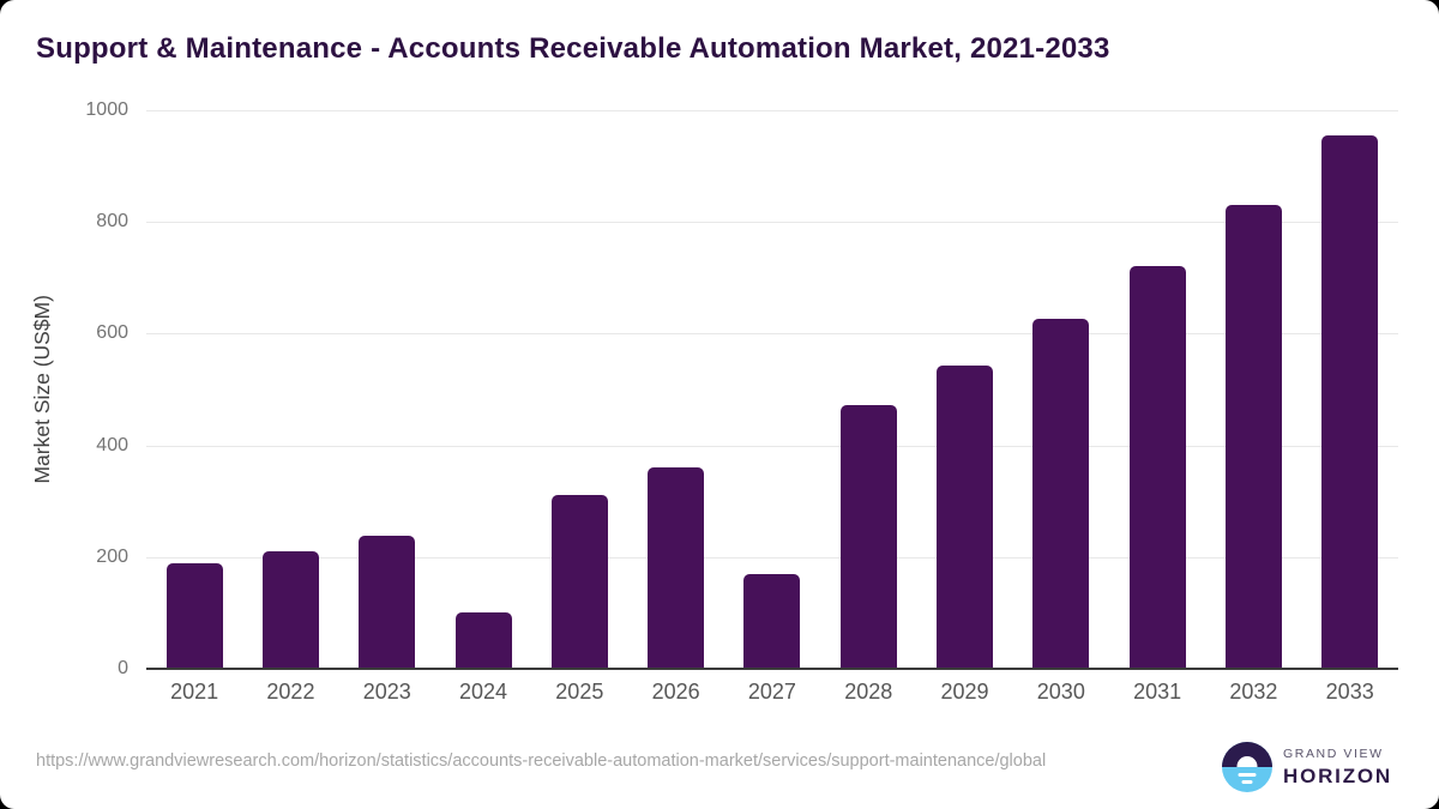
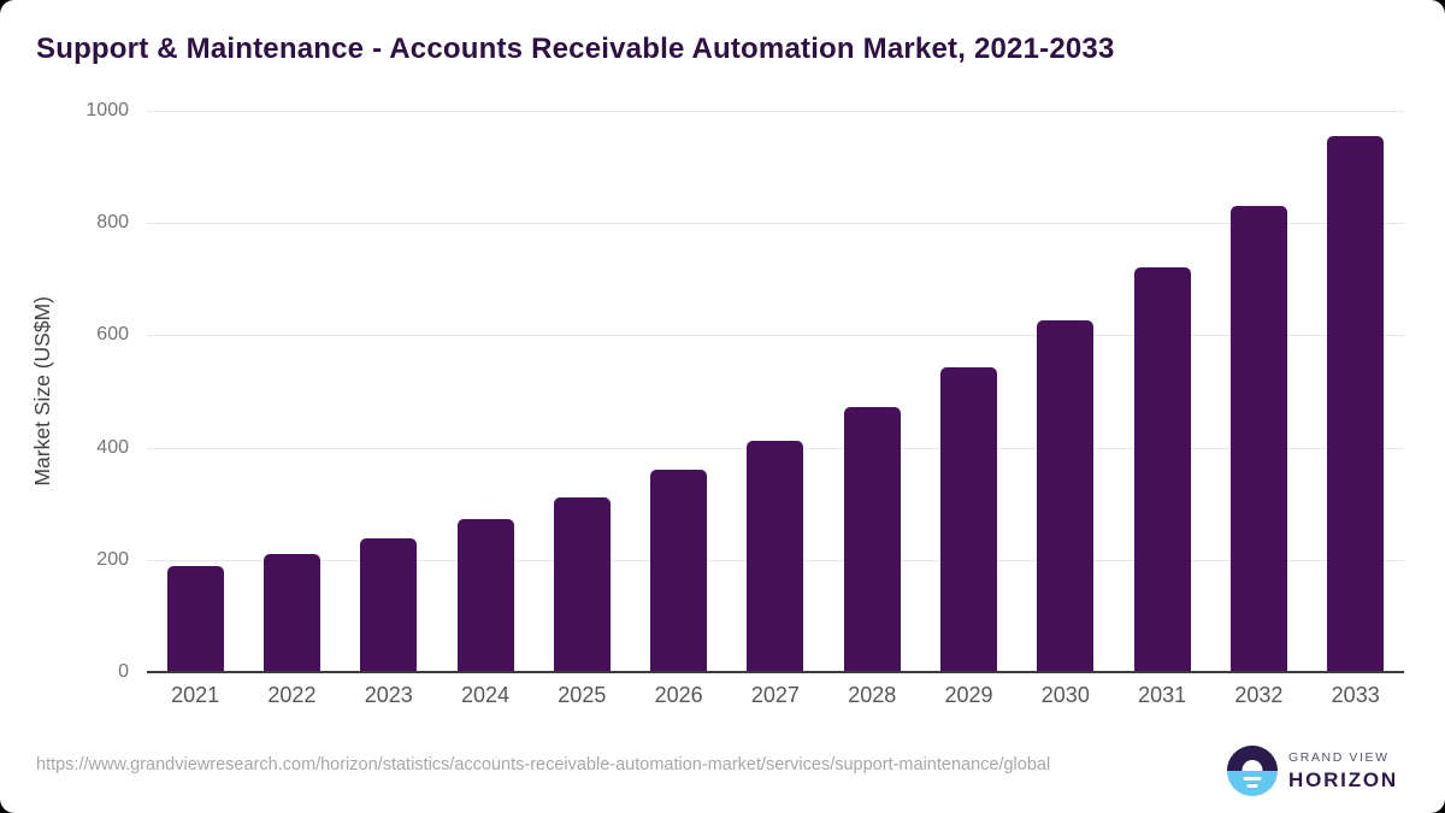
2024: 100 -> 270
2027: 170 -> 410
